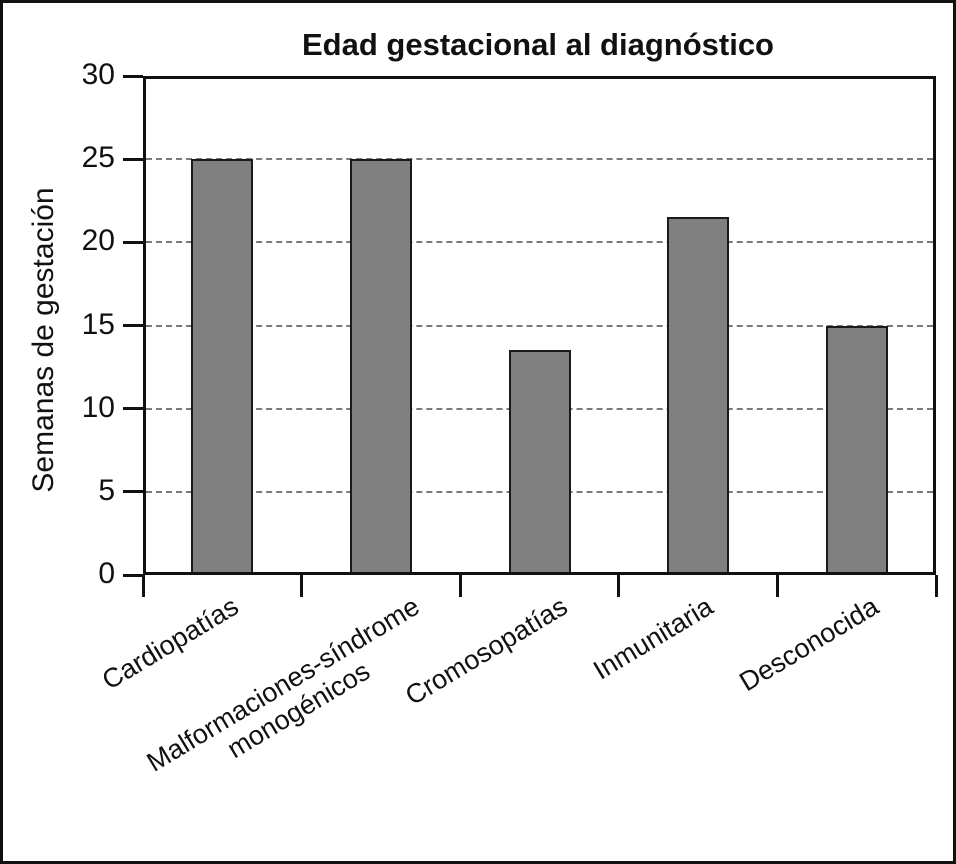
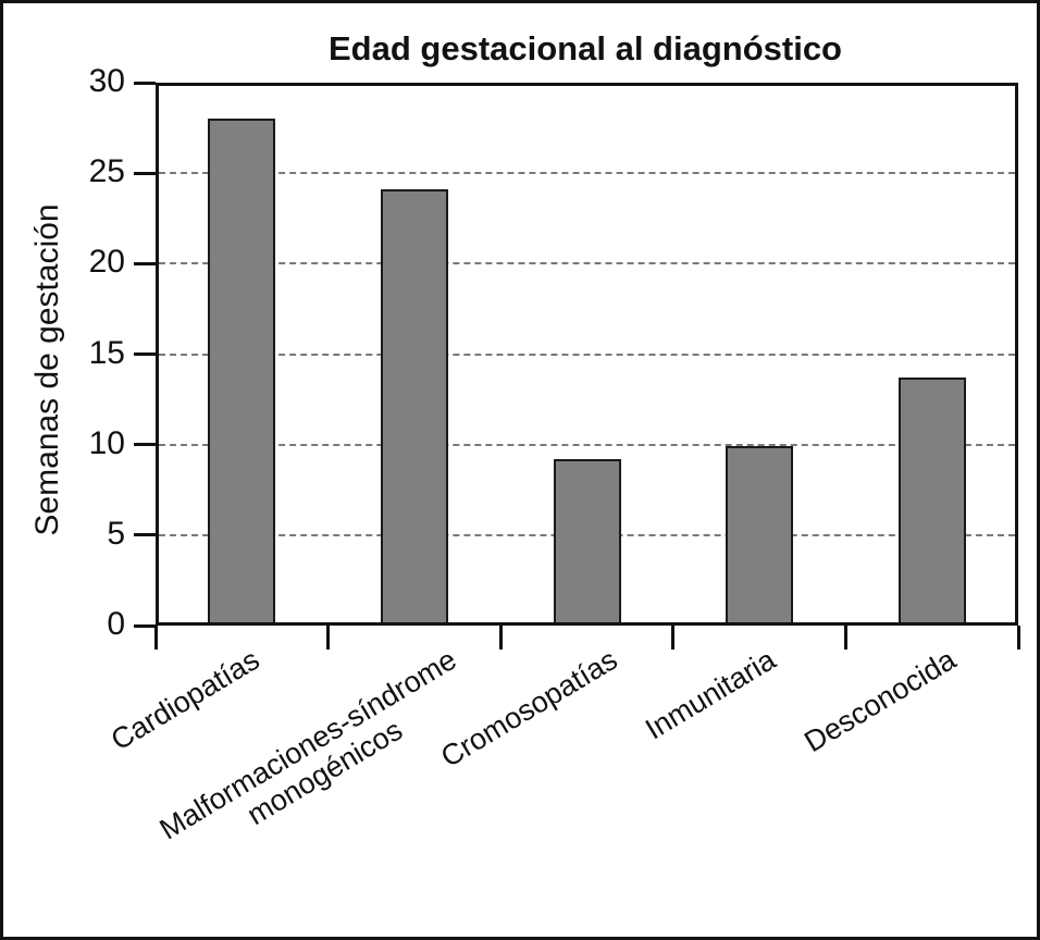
Cardiopatías: 25.0 -> 28.0
Malformaciones-síndrome monogénicos: 25.0 -> 24.1
Cromosopatías: 13.5 -> 9.2
Inmunitaria: 21.5 -> 9.9
Desconocida: 15.0 -> 13.7
